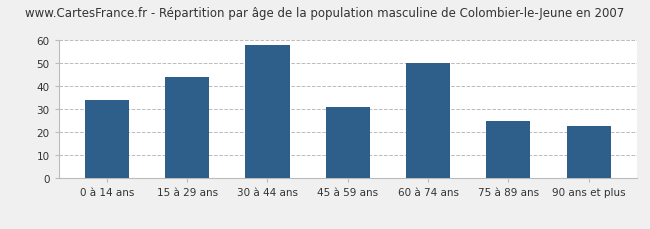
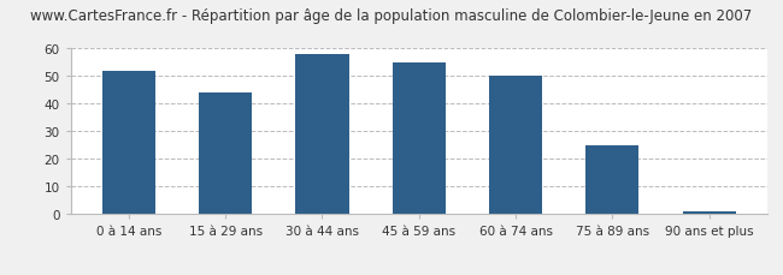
0 à 14 ans: 34 -> 52
45 à 59 ans: 31 -> 55
90 ans et plus: 23 -> 1
